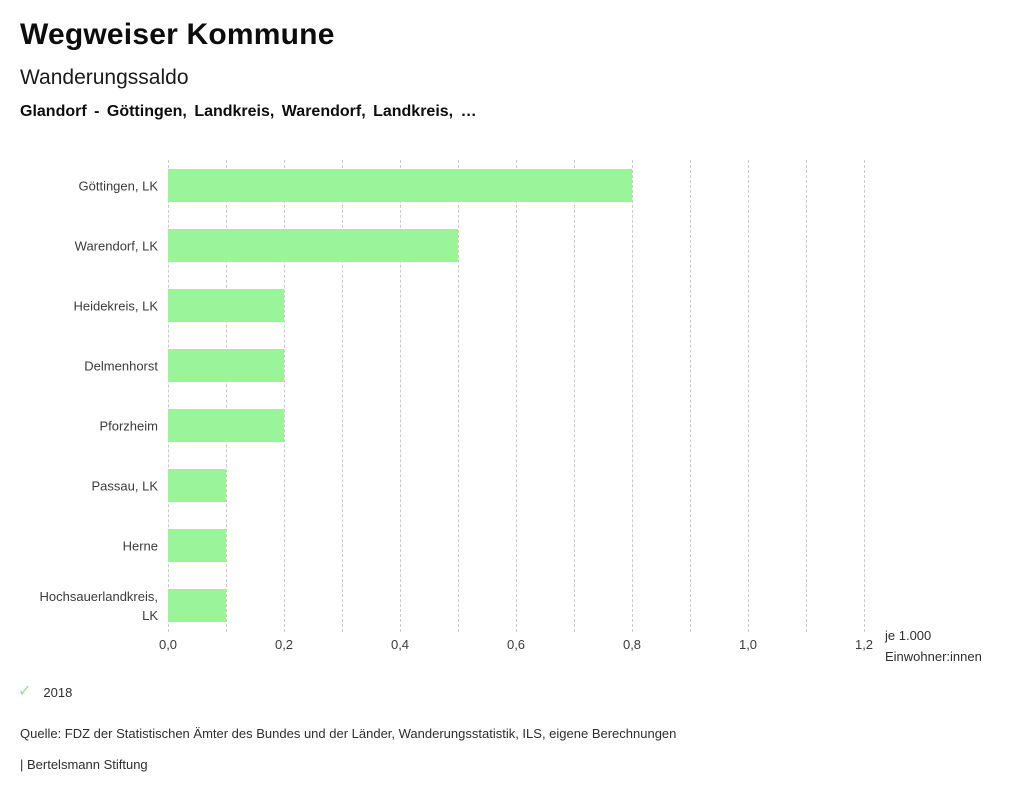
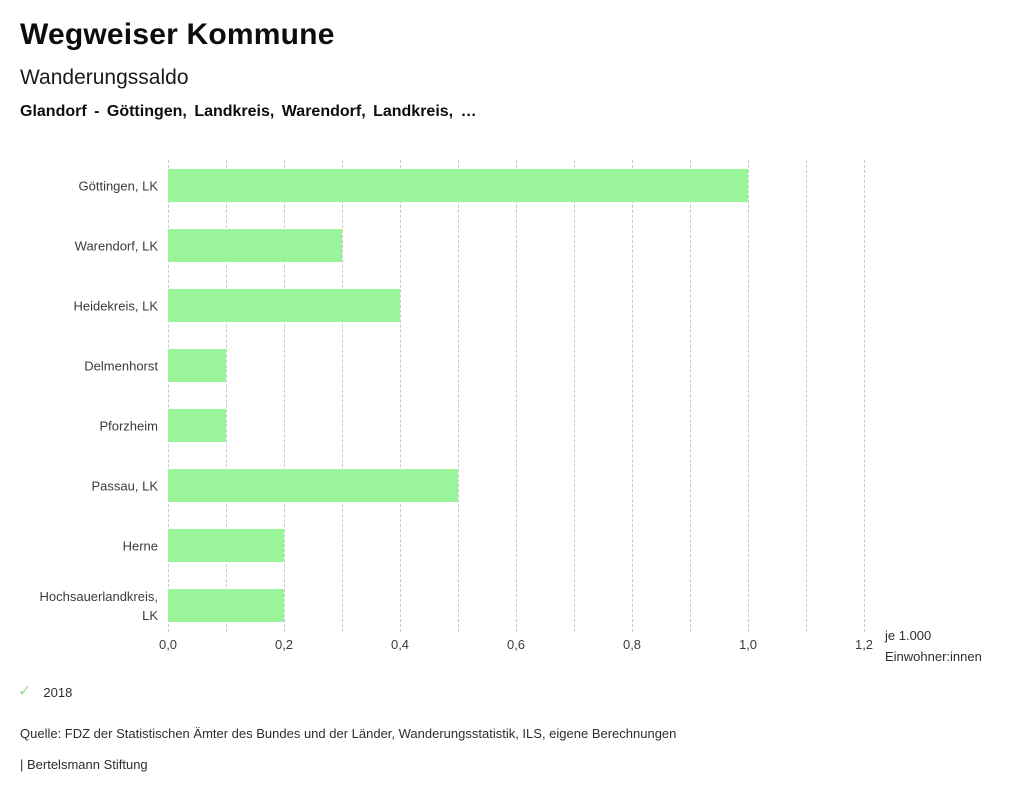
Göttingen, LK: 0,8 -> 1,0
Warendorf, LK: 0,5 -> 0,3
Heidekreis, LK: 0,2 -> 0,4
Delmenhorst: 0,2 -> 0,1
Pforzheim: 0,2 -> 0,1
Passau, LK: 0,1 -> 0,5
Herne: 0,1 -> 0,2
Hochsauerlandkreis, LK: 0,1 -> 0,2
